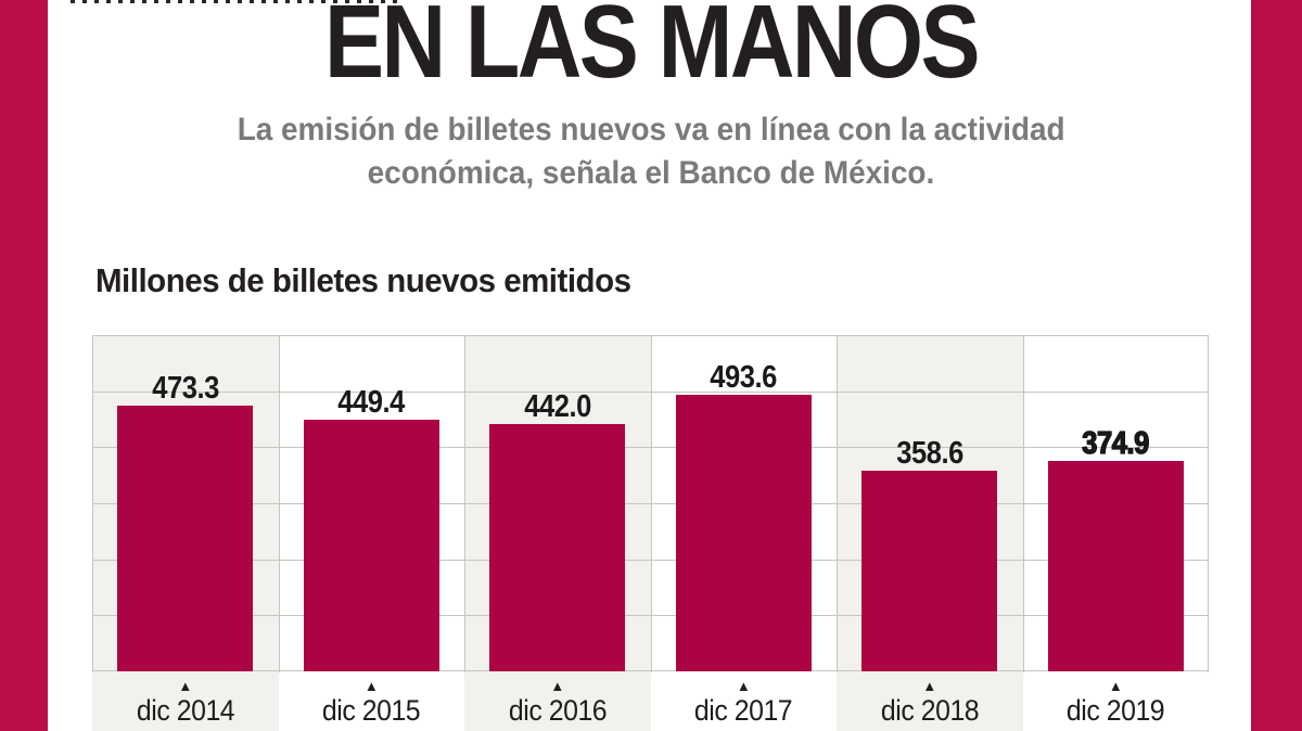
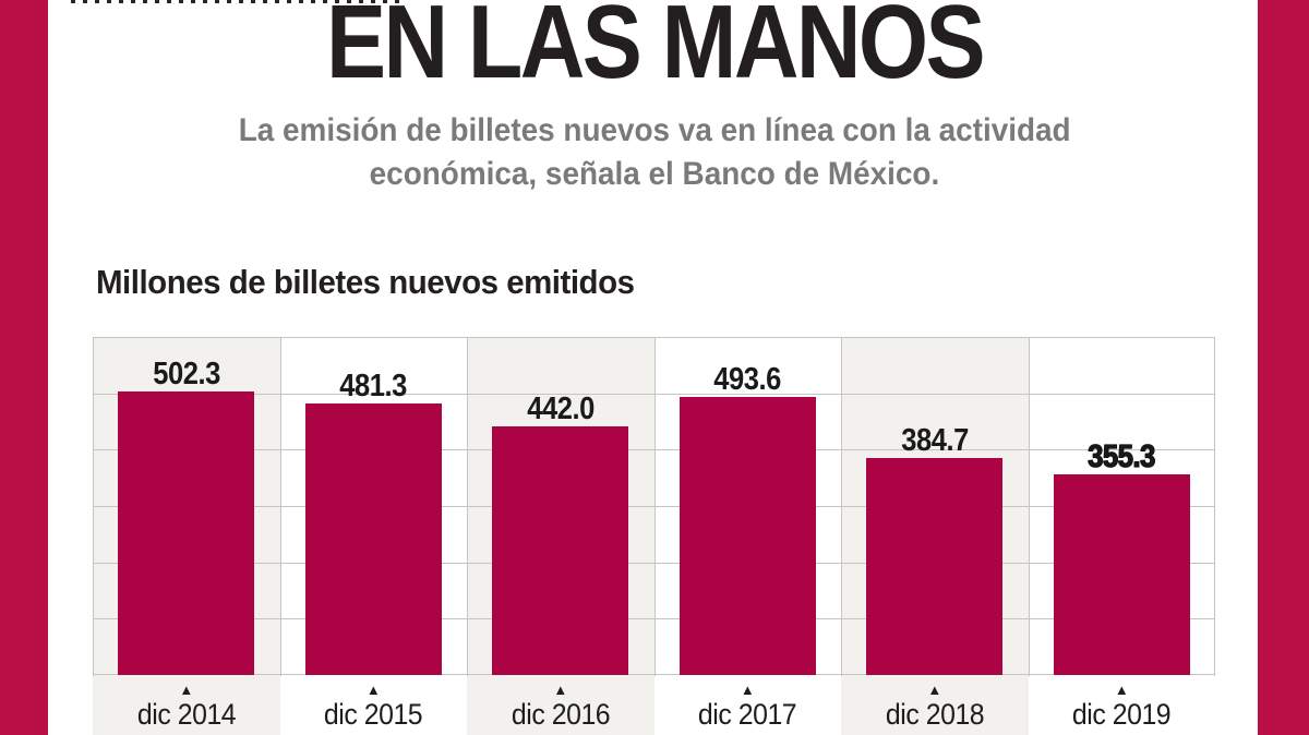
dic 2014: 473.3 -> 502.3
dic 2015: 449.4 -> 481.3
dic 2018: 358.6 -> 384.7
dic 2019: 374.9 -> 355.3
